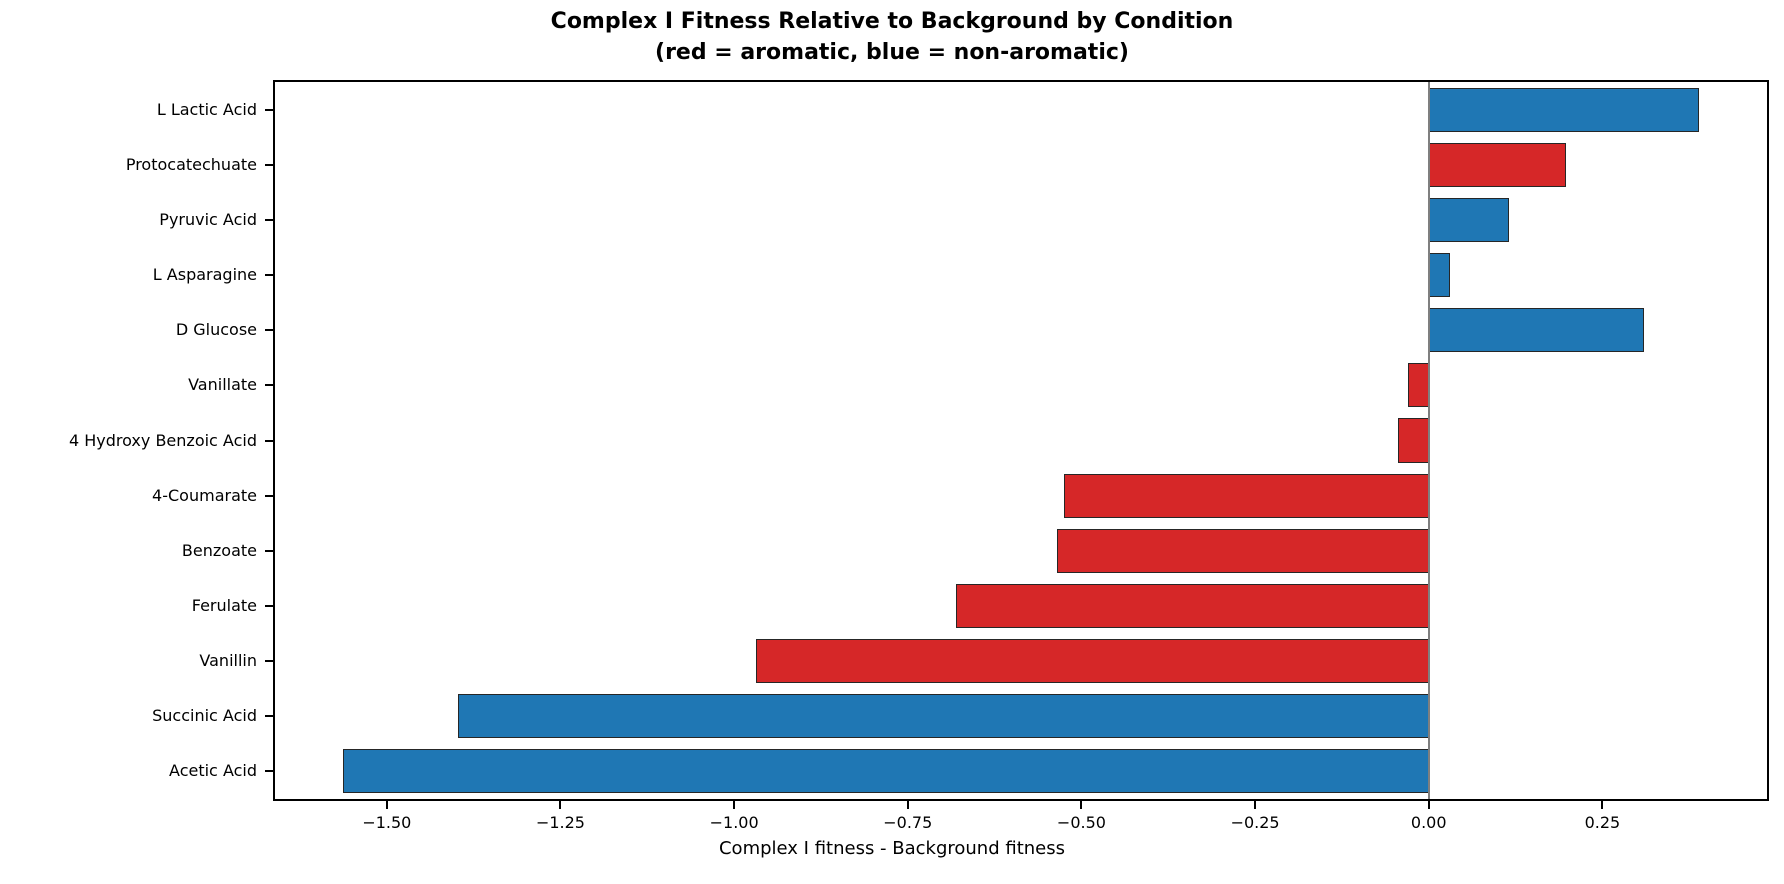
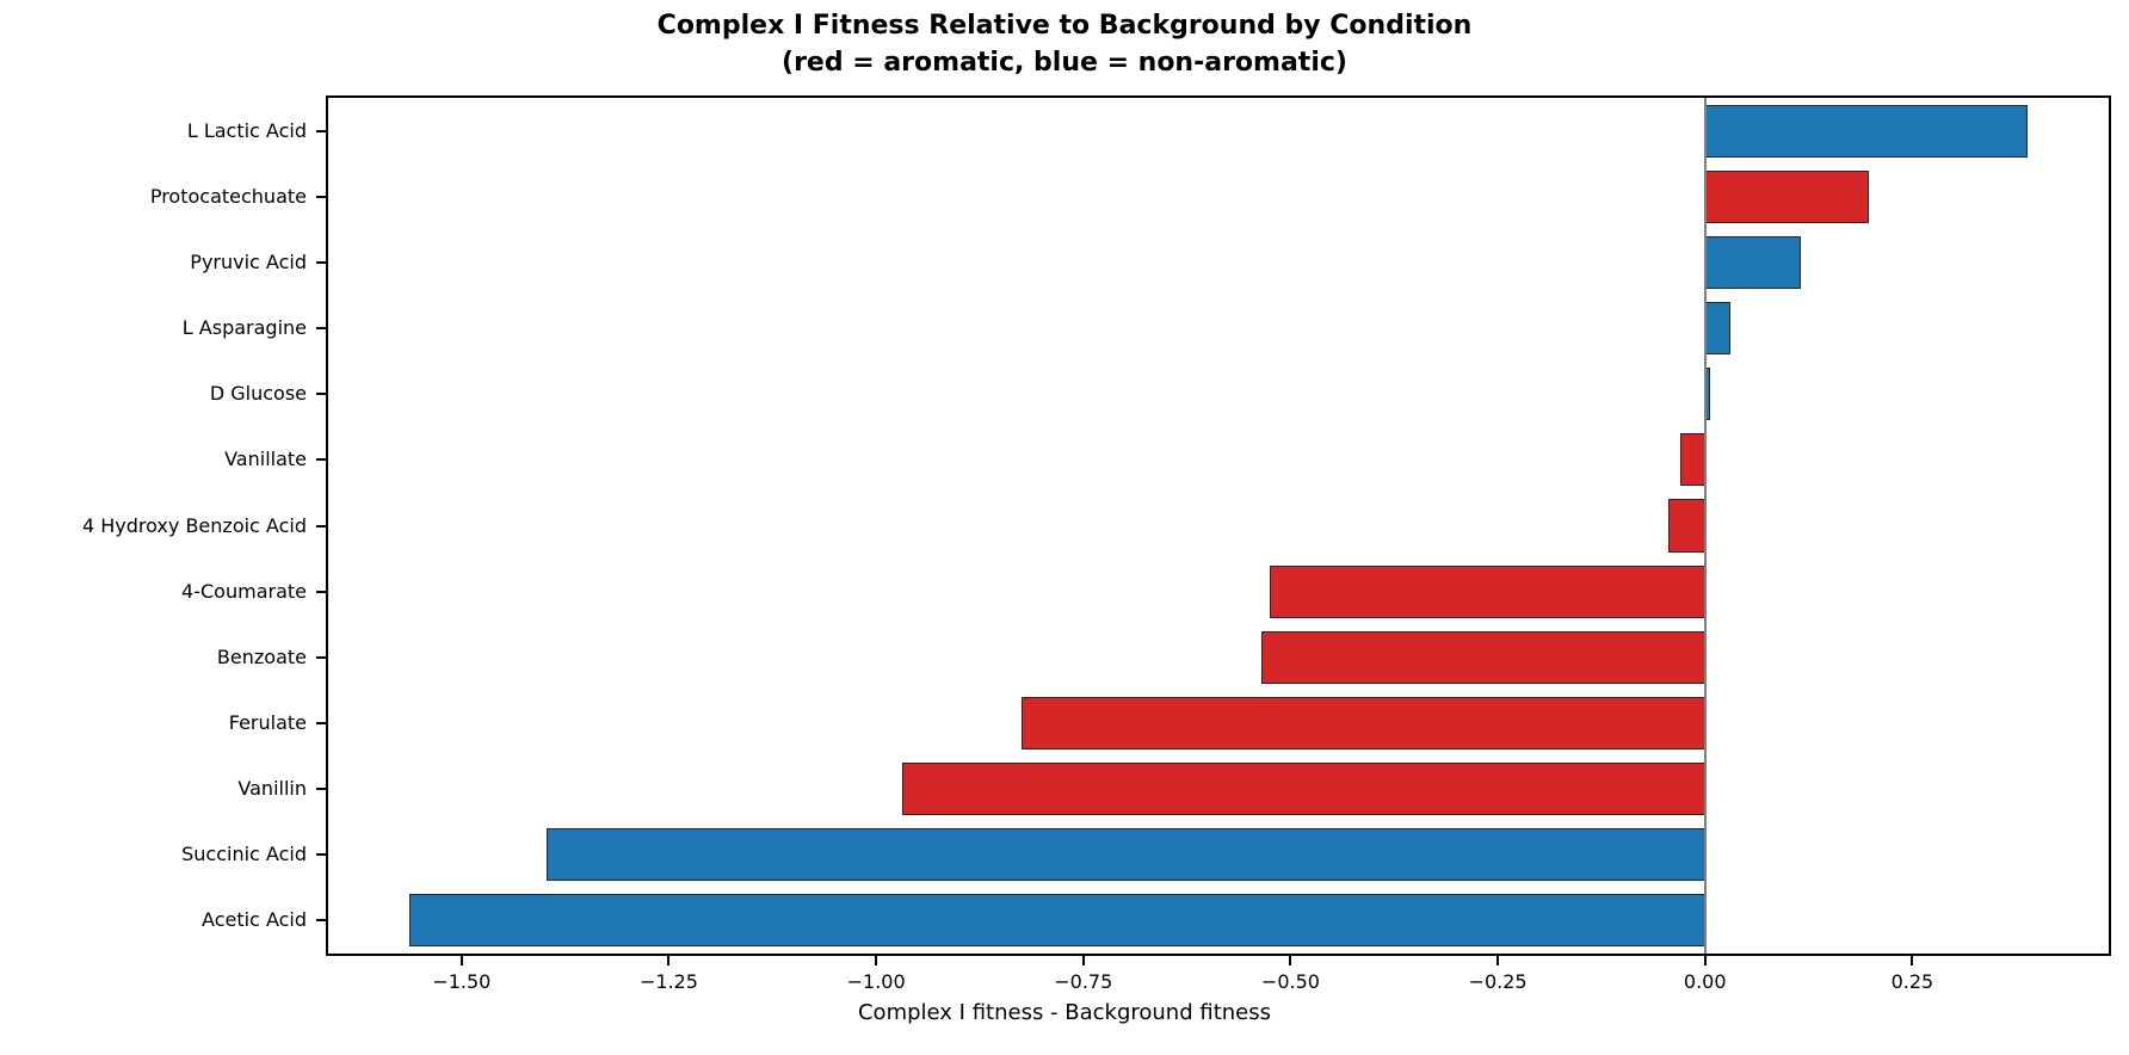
D Glucose: 0.31 -> 0.01
Ferulate: -0.68 -> -0.82
